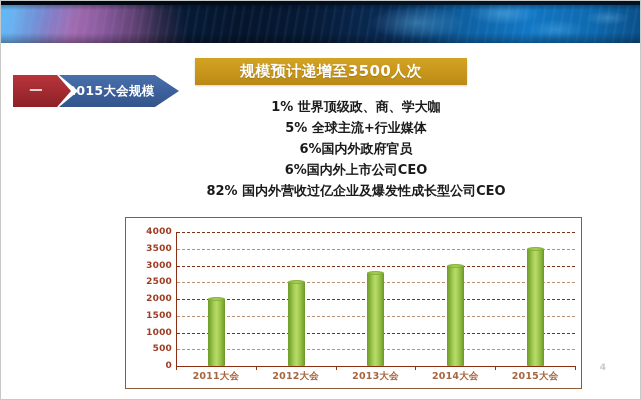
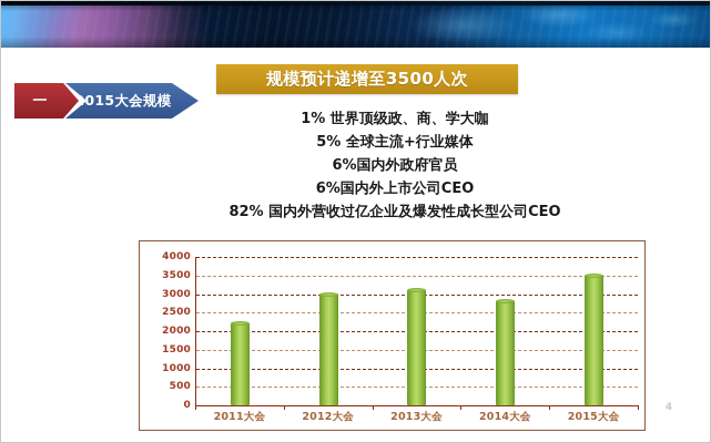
2011大会: 2000 -> 2200
2012大会: 2500 -> 3000
2013大会: 2800 -> 3100
2014大会: 3000 -> 2800
